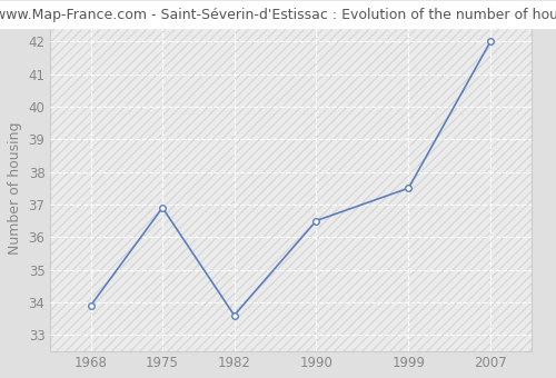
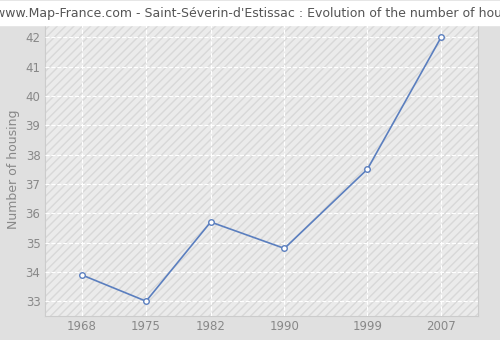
1975: 36.9 -> 33.0
1982: 33.6 -> 35.7
1990: 36.5 -> 34.8
